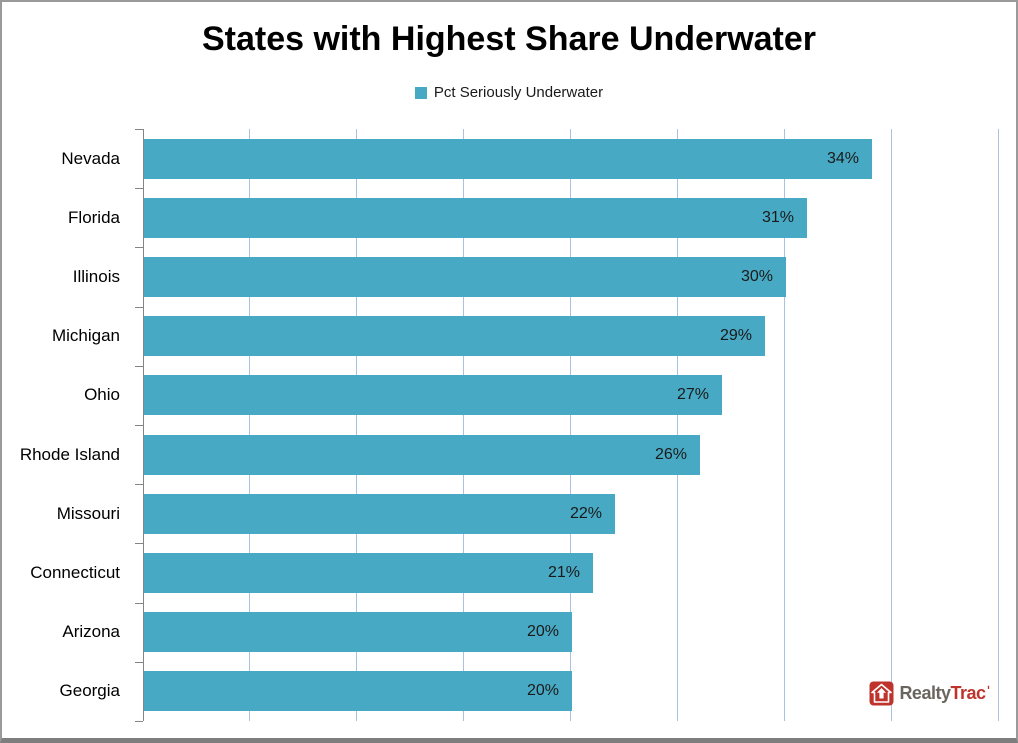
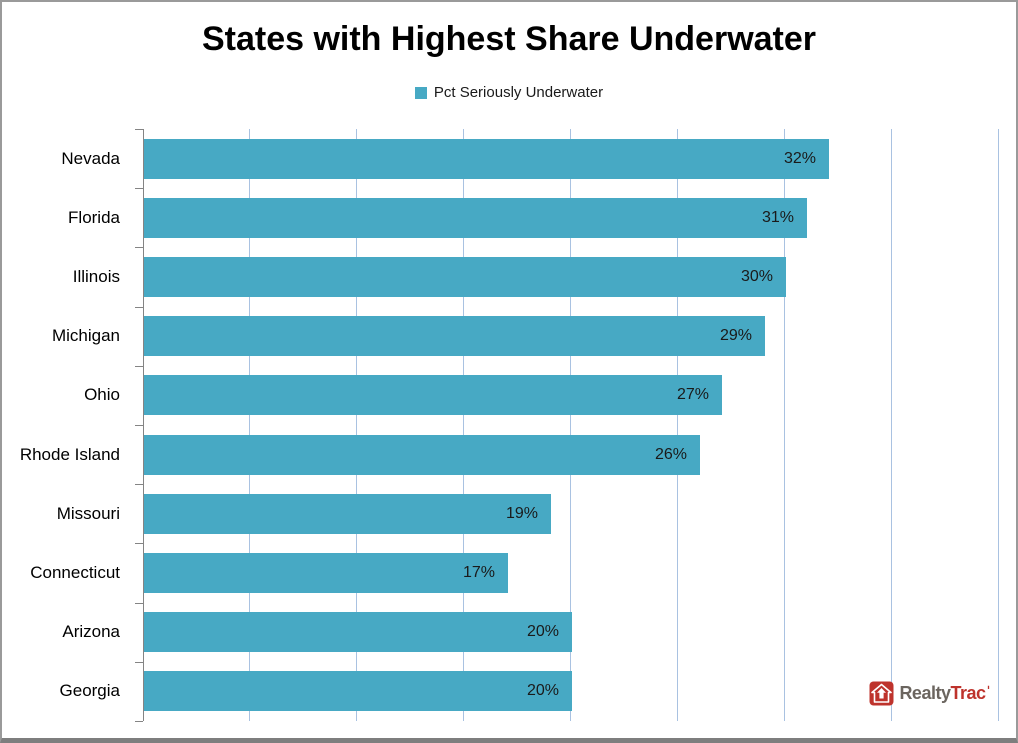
Nevada: 34% -> 32%
Missouri: 22% -> 19%
Connecticut: 21% -> 17%
